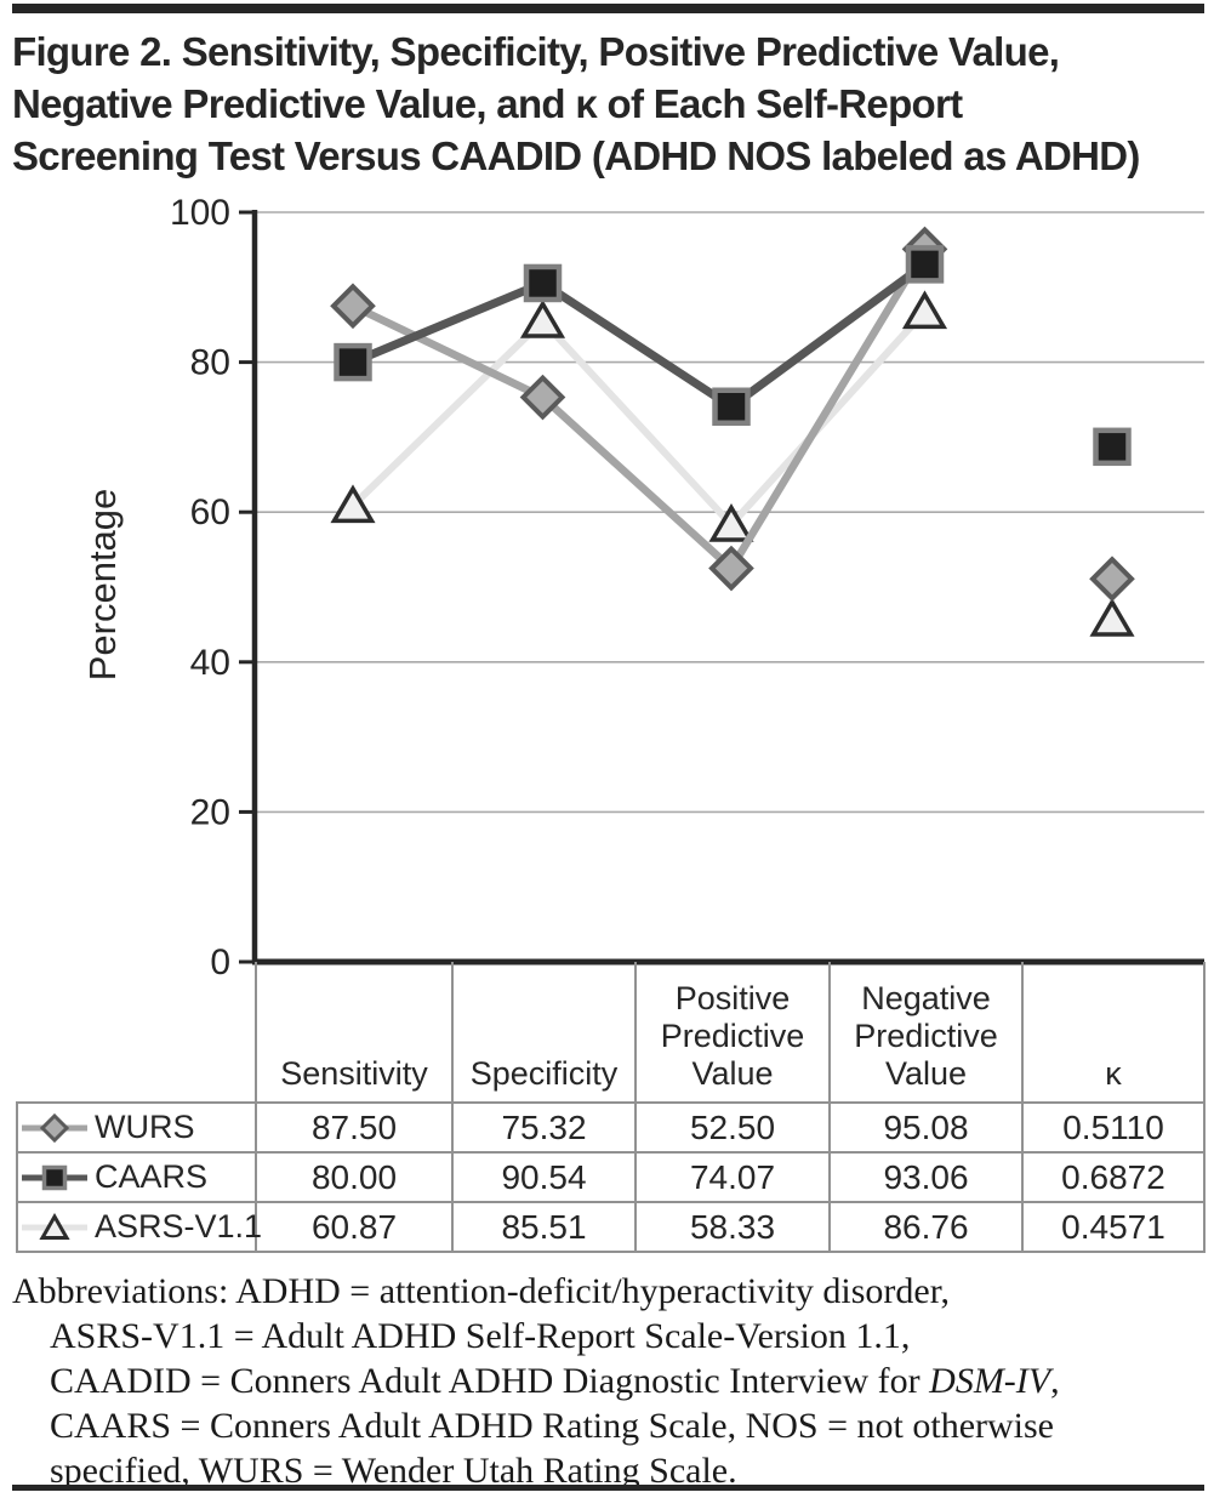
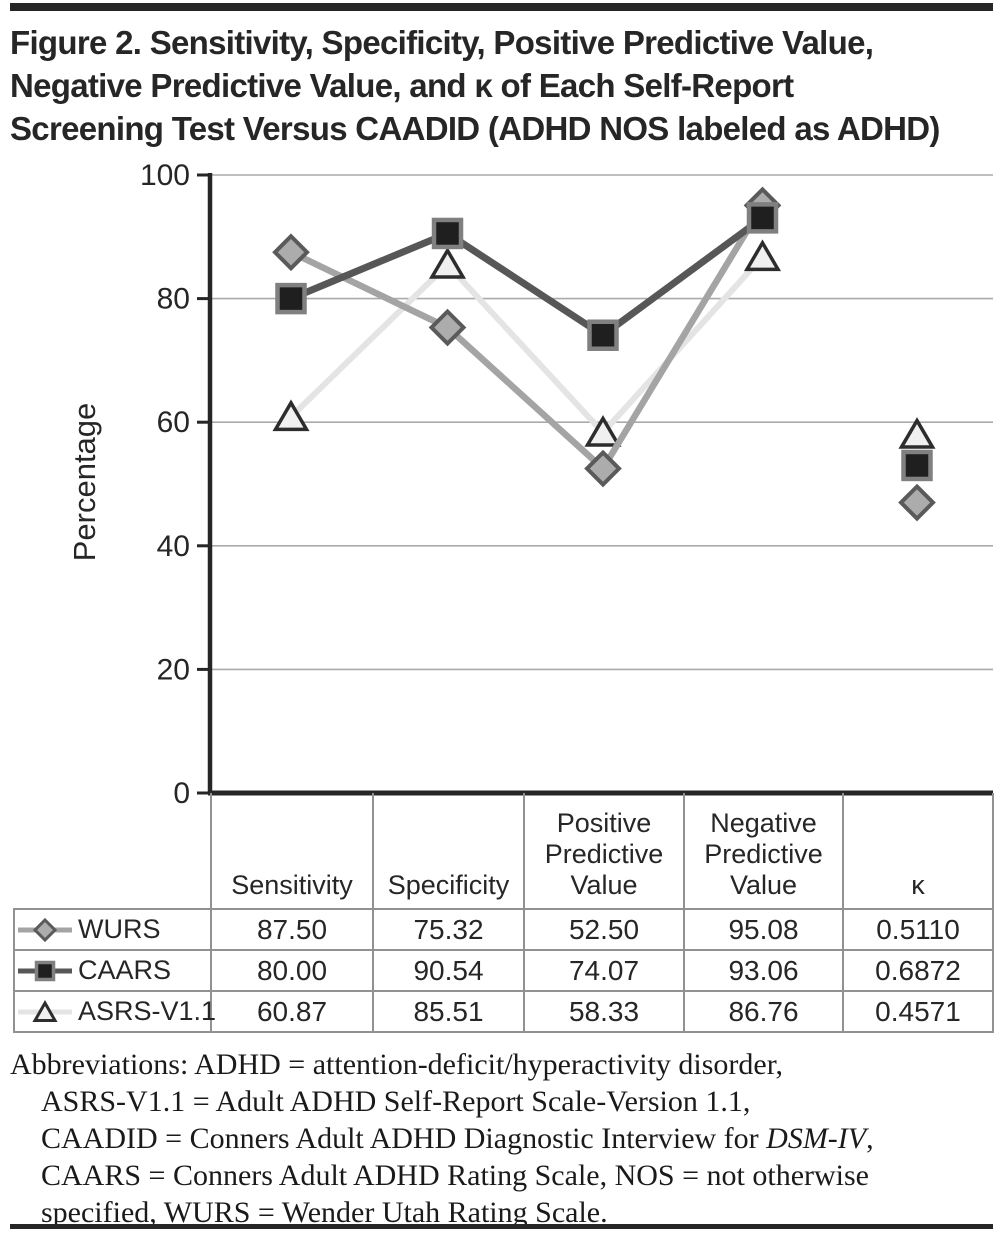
WURS/κ: 51 -> 47
CAARS/κ: 69 -> 53
ASRS-V1.1/κ: 46 -> 58
